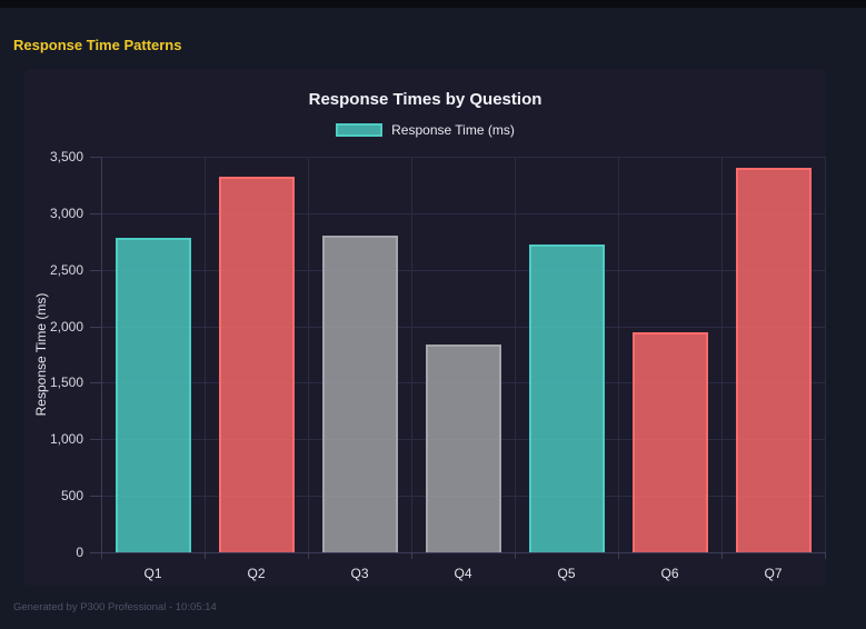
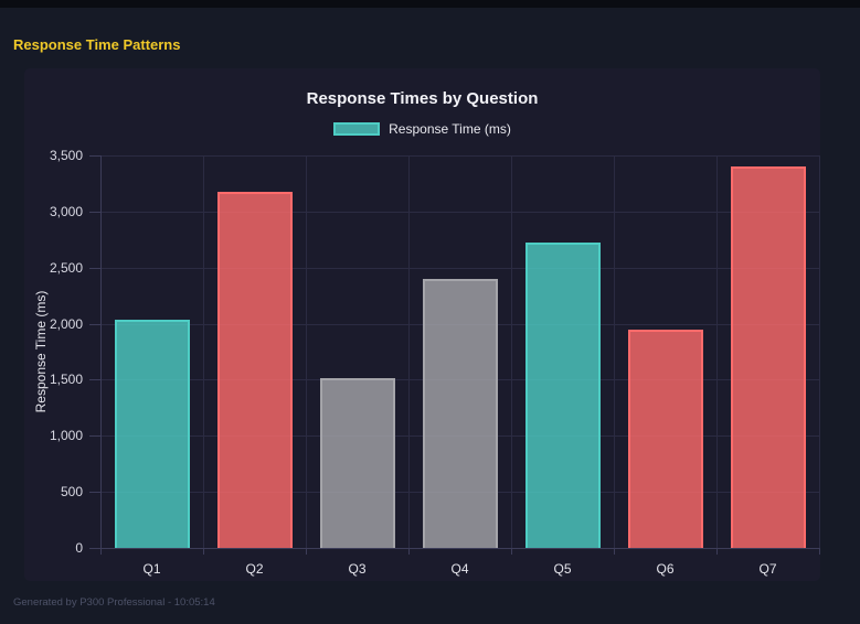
Q1: 2780 -> 2040
Q2: 3320 -> 3180
Q3: 2800 -> 1510
Q4: 1840 -> 2400
